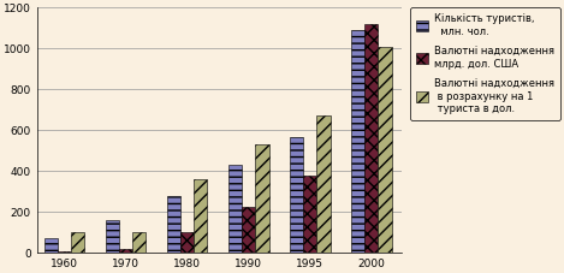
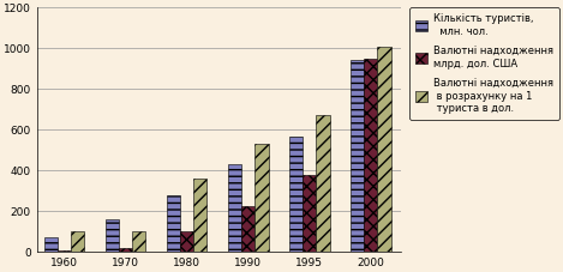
Кількість туристів, млн. чол./2000: 1090 -> 940
Валютні надходження млрд. дол. США/2000: 1120 -> 950
